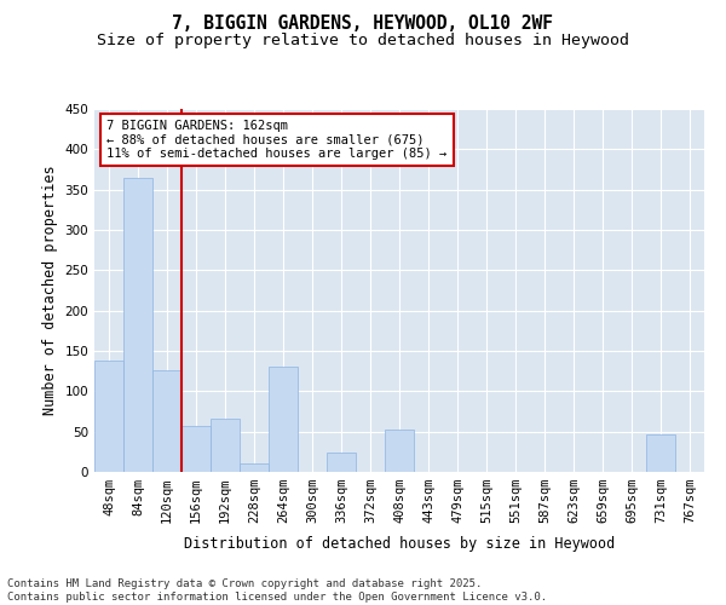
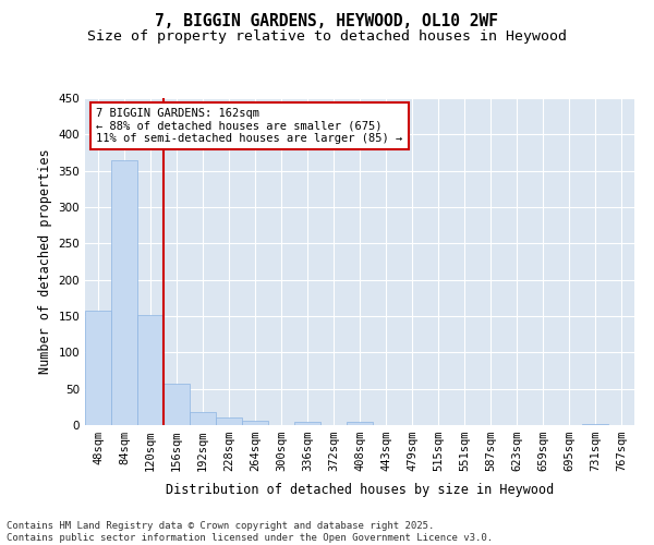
48sqm: 138 -> 157
120sqm: 126 -> 152
192sqm: 66 -> 18
264sqm: 130 -> 6
336sqm: 24 -> 5
408sqm: 52 -> 5
731sqm: 46 -> 2
